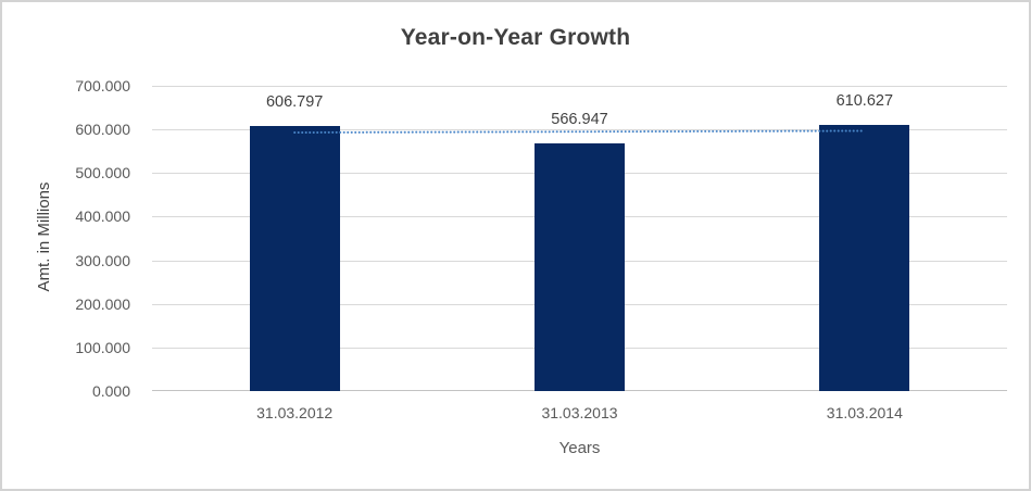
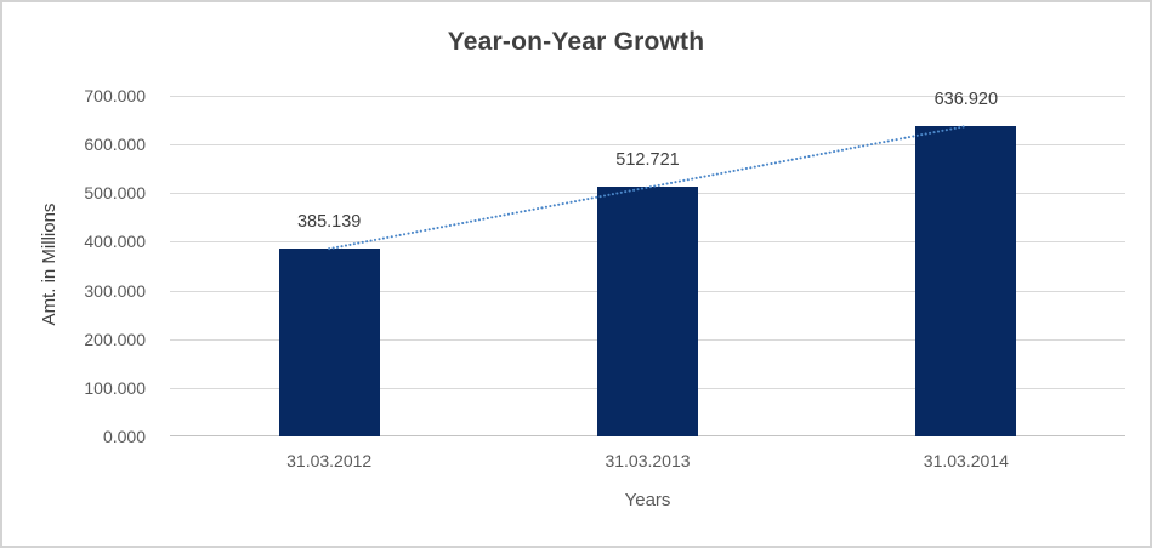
31.03.2012: 606.797 -> 385.139
31.03.2013: 566.947 -> 512.721
31.03.2014: 610.627 -> 636.920
